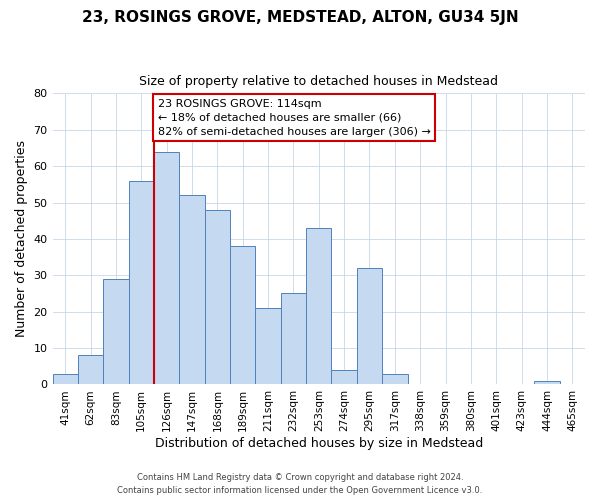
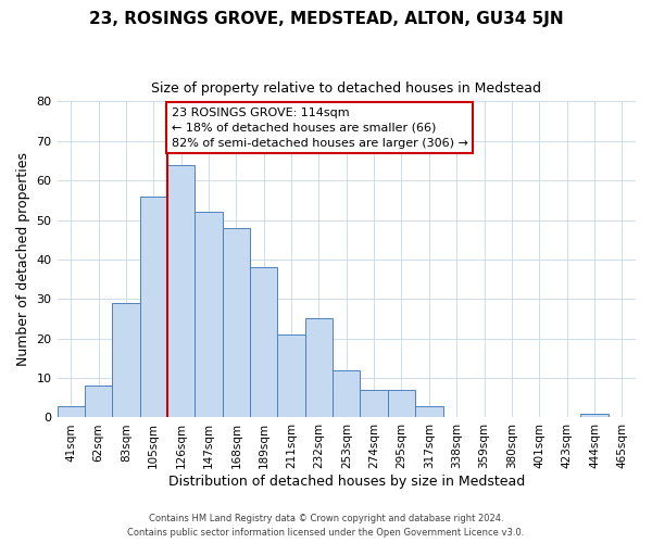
253sqm: 43 -> 12
274sqm: 4 -> 7
295sqm: 32 -> 7
